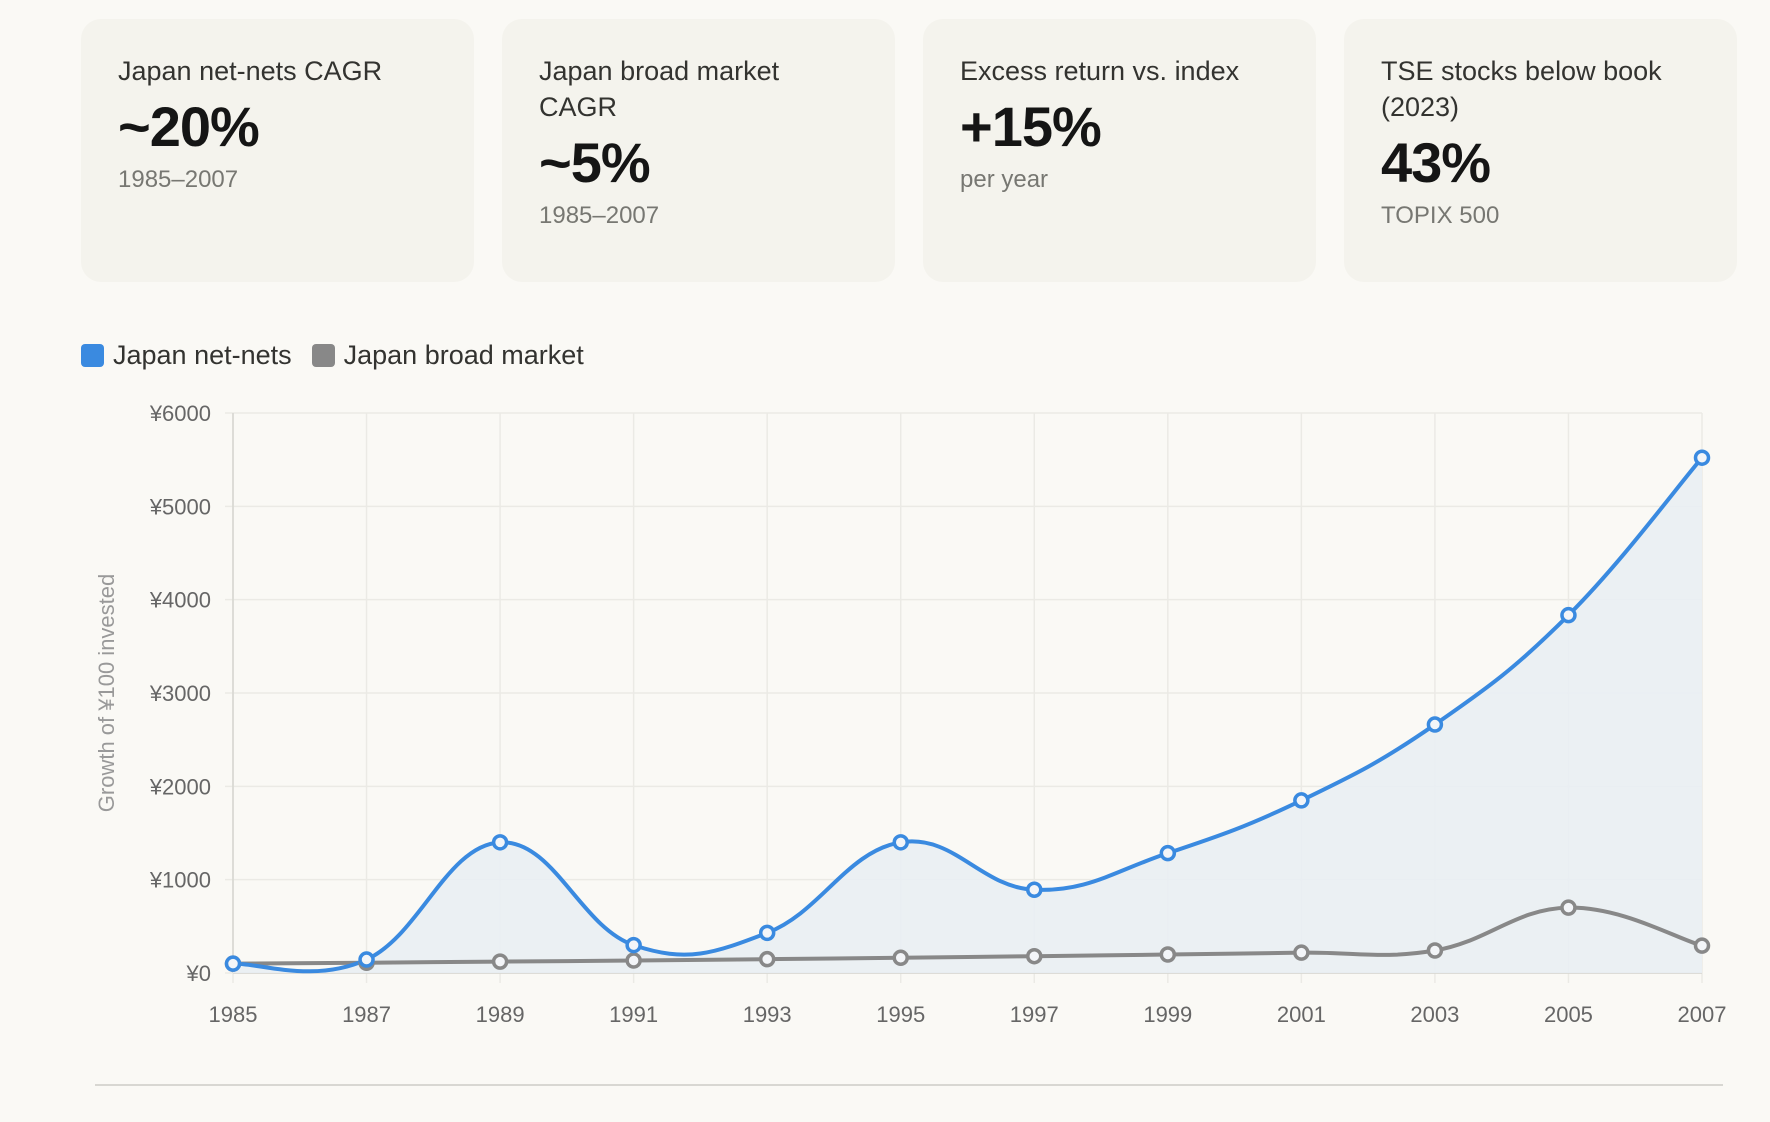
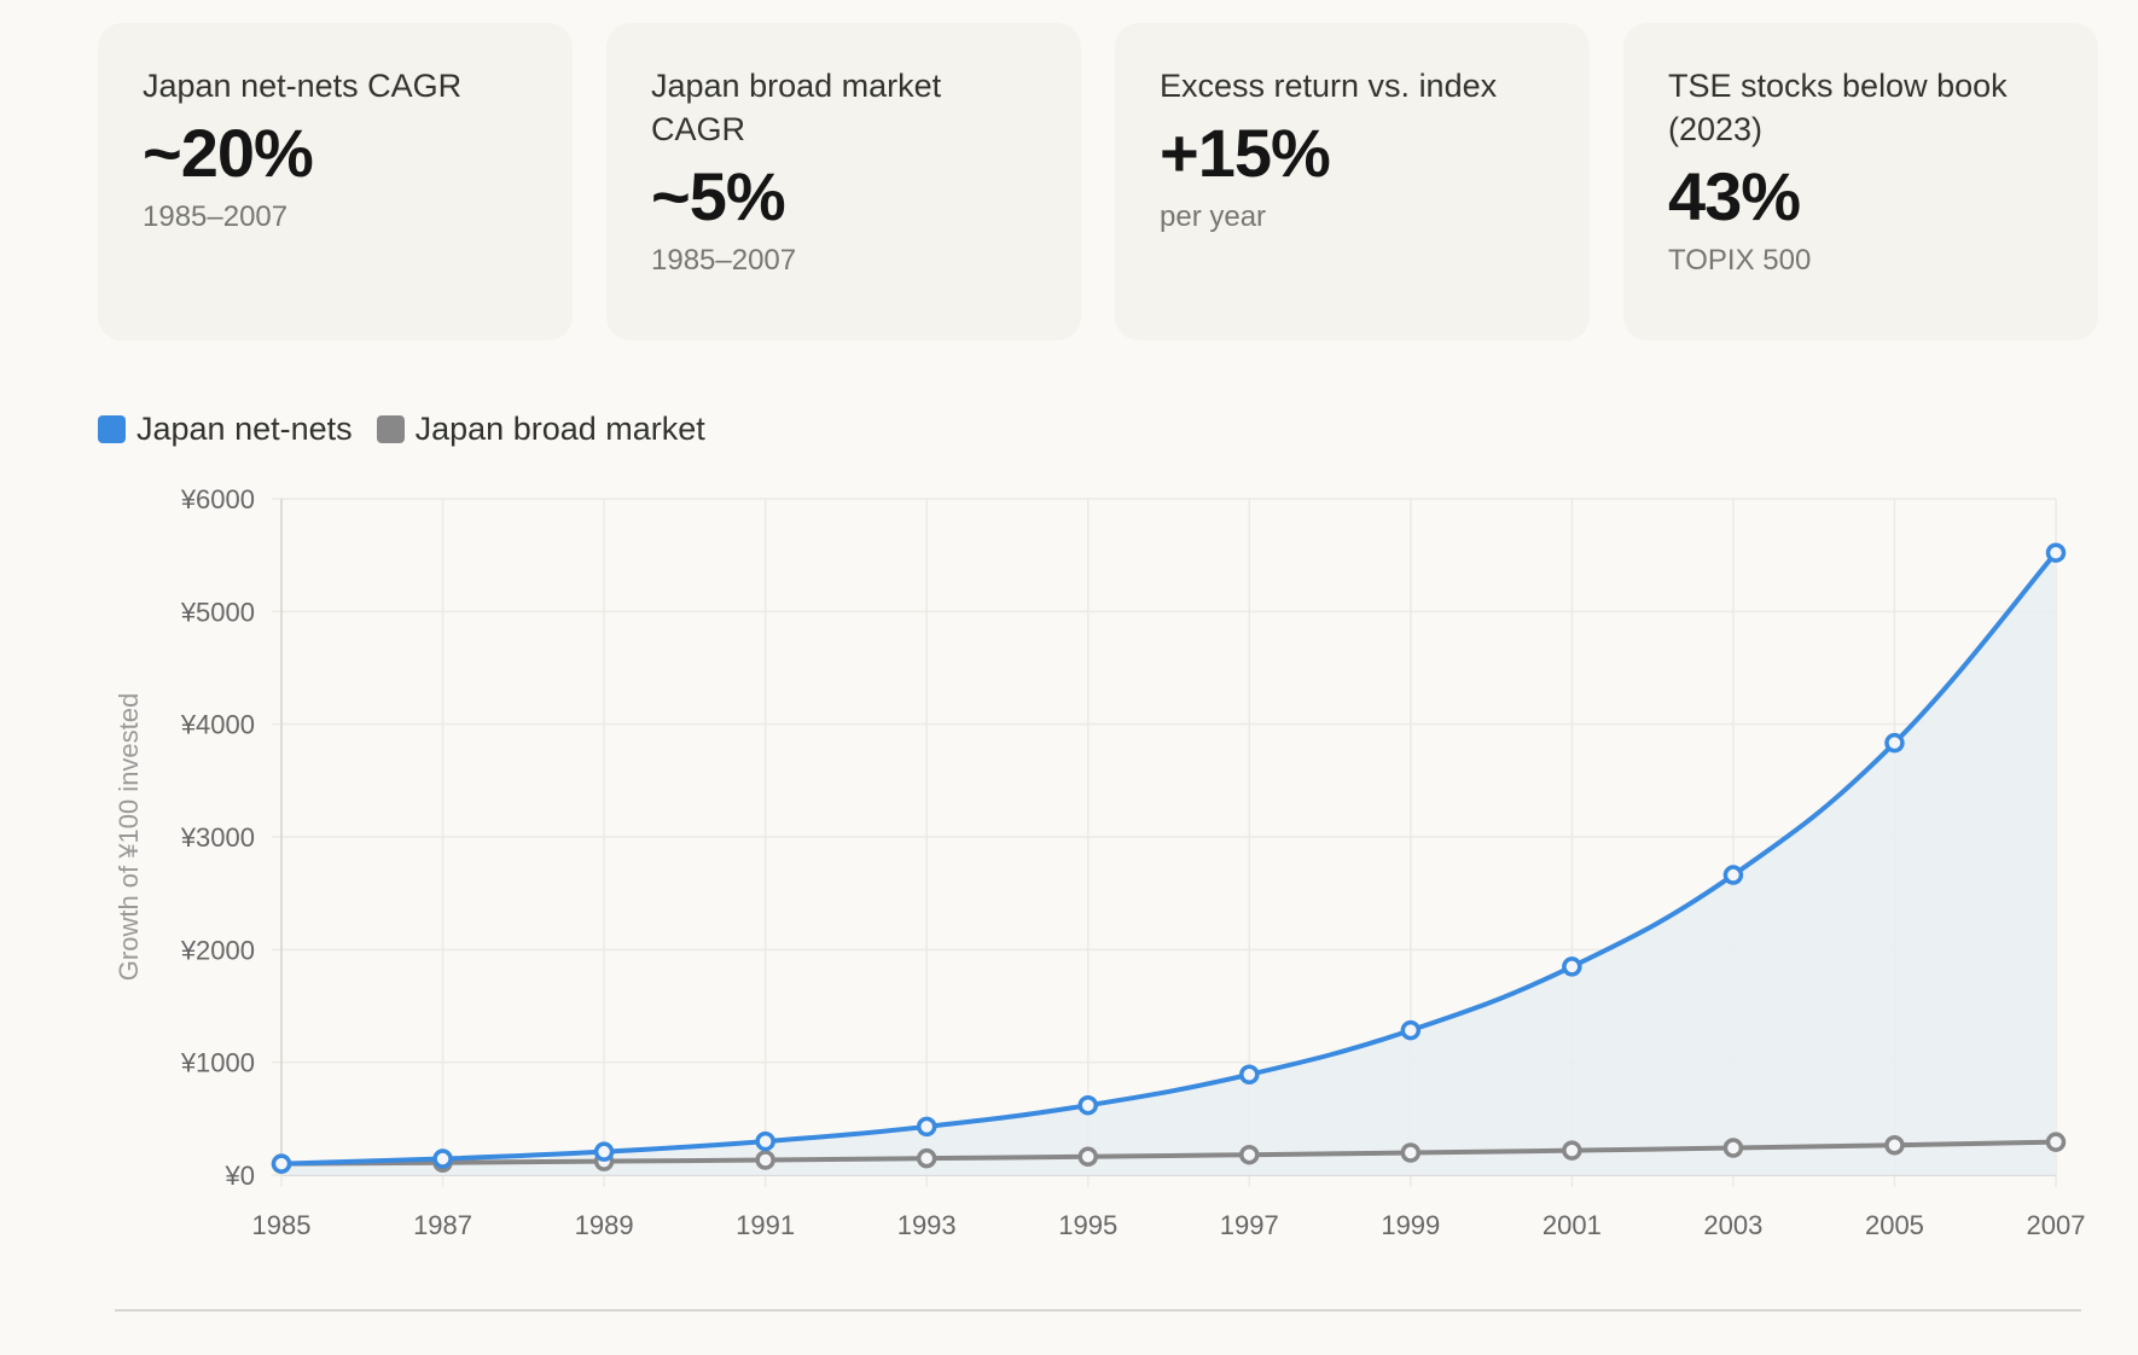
Japan net-nets/1989: ¥1400 -> ¥200
Japan net-nets/1995: ¥1400 -> ¥600
Japan broad market/2005: ¥700 -> ¥300
